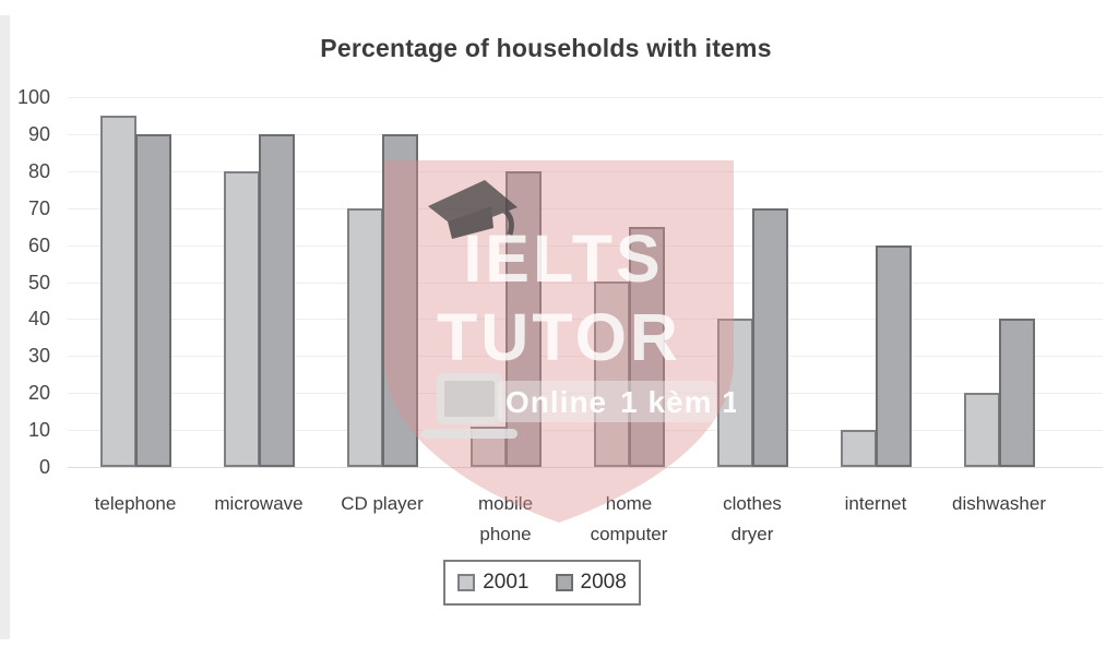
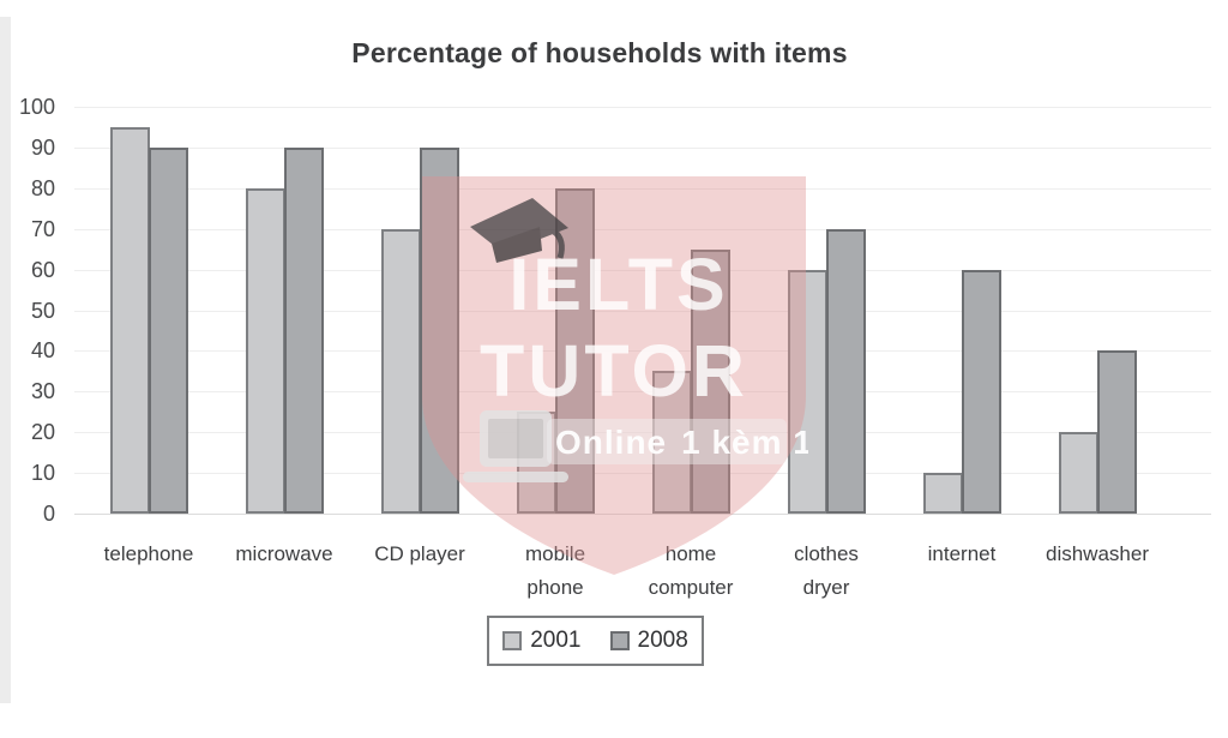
2001/mobile phone: 11 -> 25
2001/home computer: 50 -> 35
2001/clothes dryer: 40 -> 60
